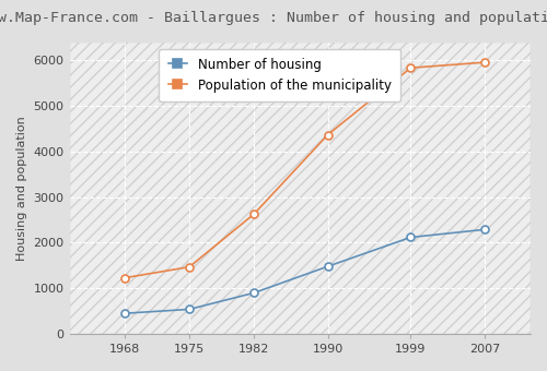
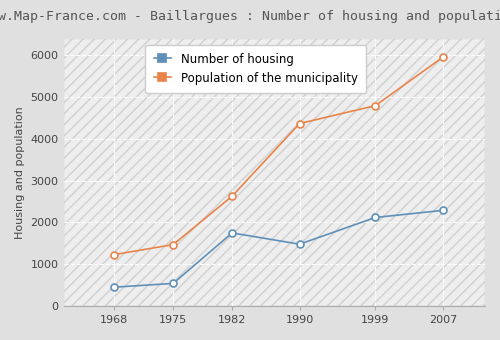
Number of housing/1982: 900 -> 1750
Population of the municipality/1999: 5840 -> 4800
